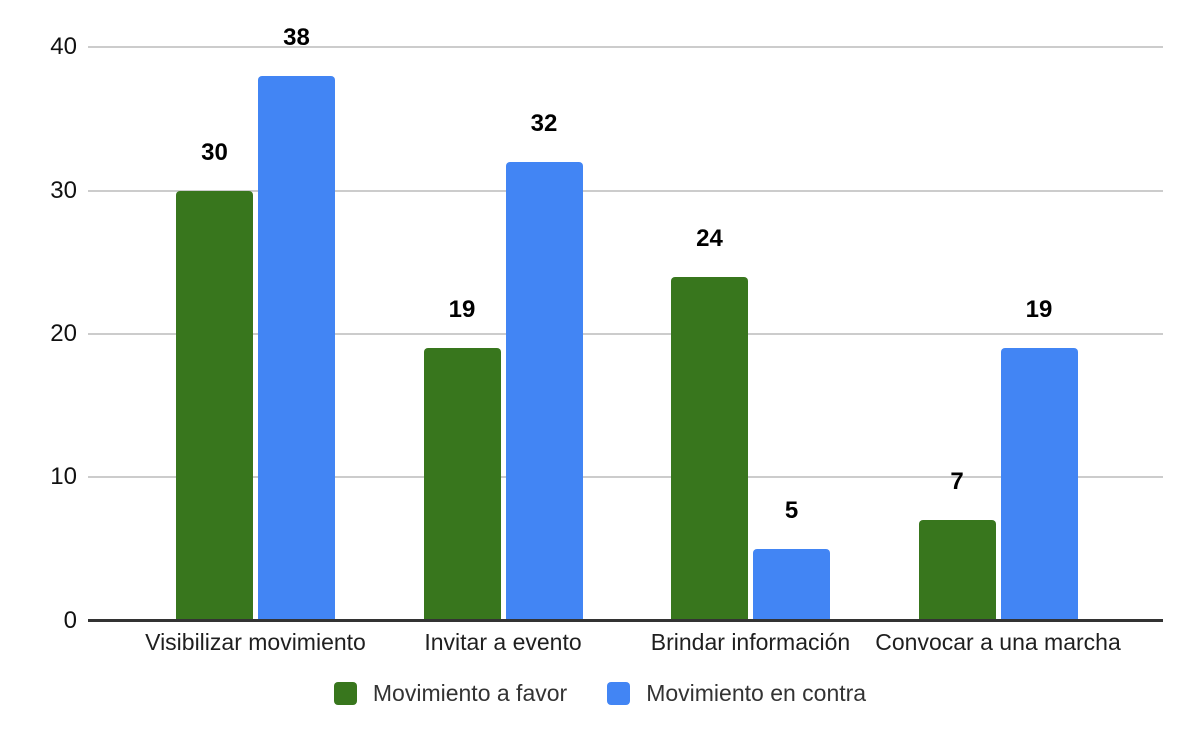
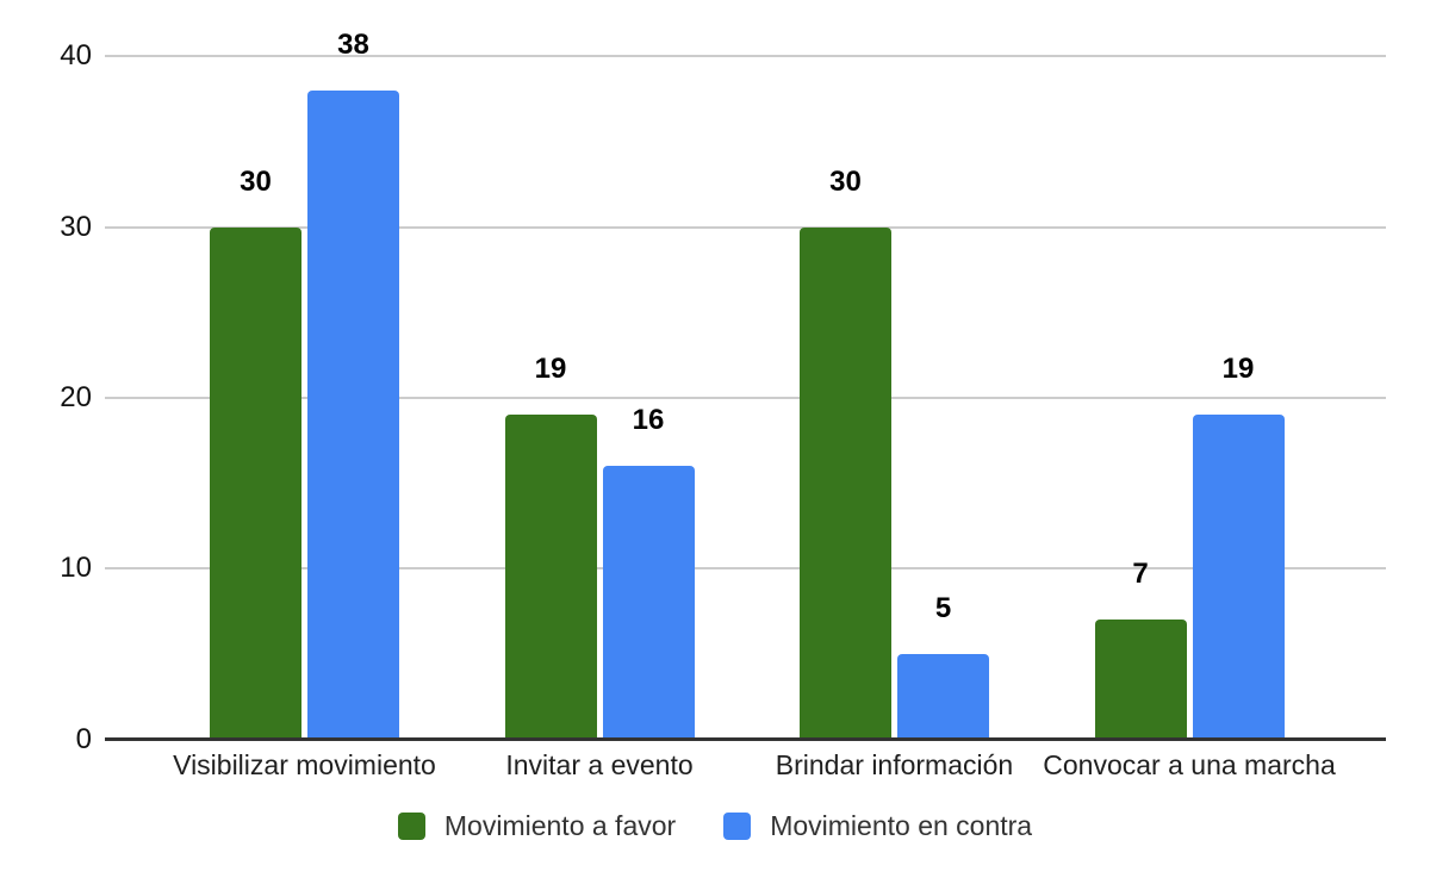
Movimiento en contra/Invitar a evento: 32 -> 16
Movimiento a favor/Brindar información: 24 -> 30
